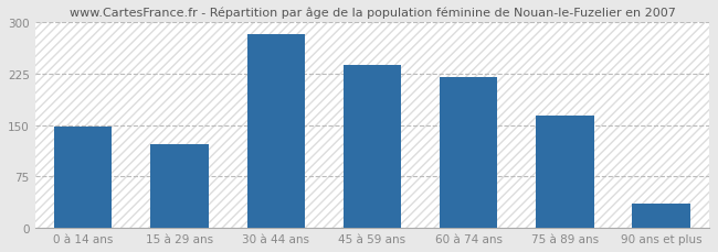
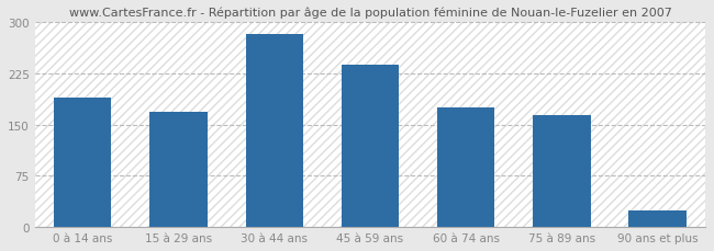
0 à 14 ans: 148 -> 190
15 à 29 ans: 122 -> 168
60 à 74 ans: 220 -> 175
90 ans et plus: 36 -> 25
